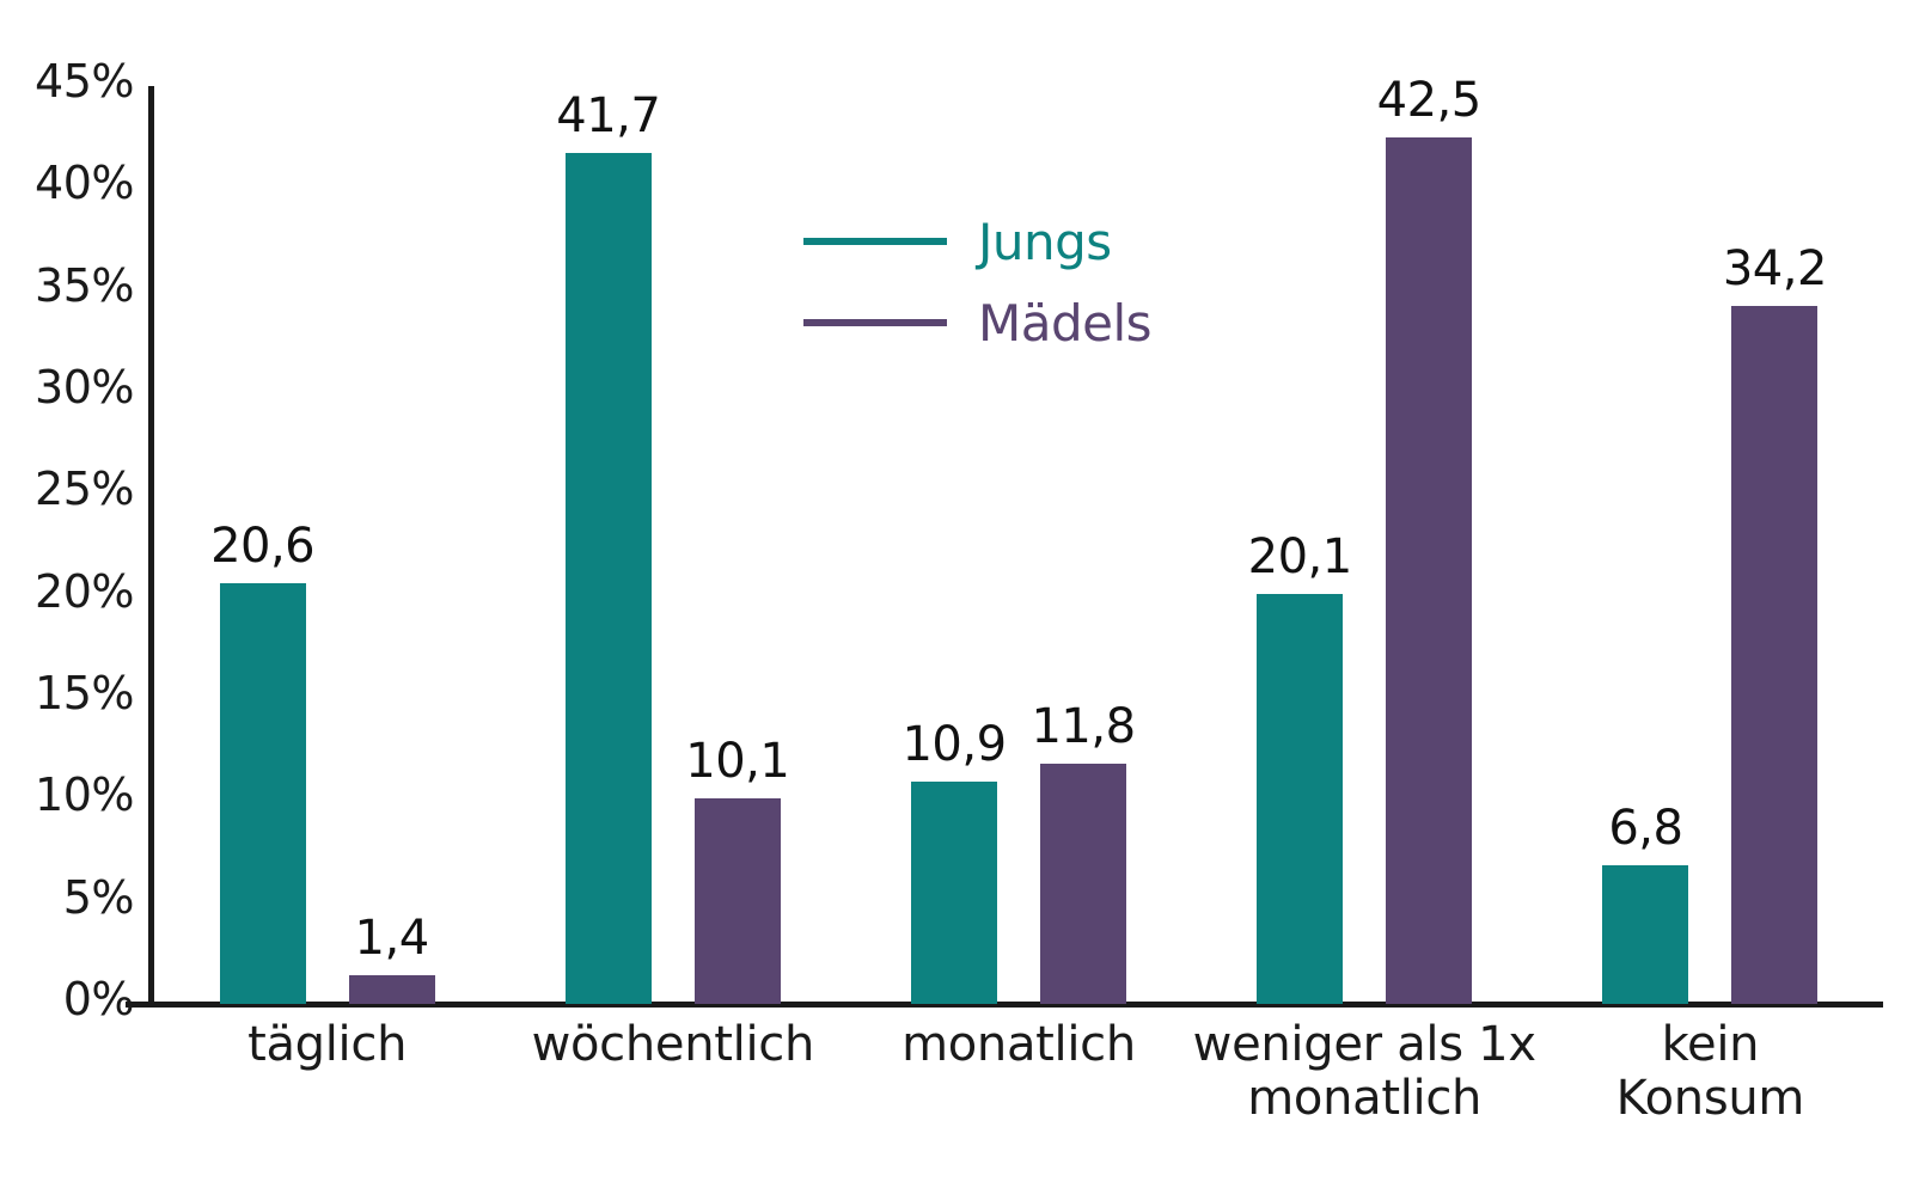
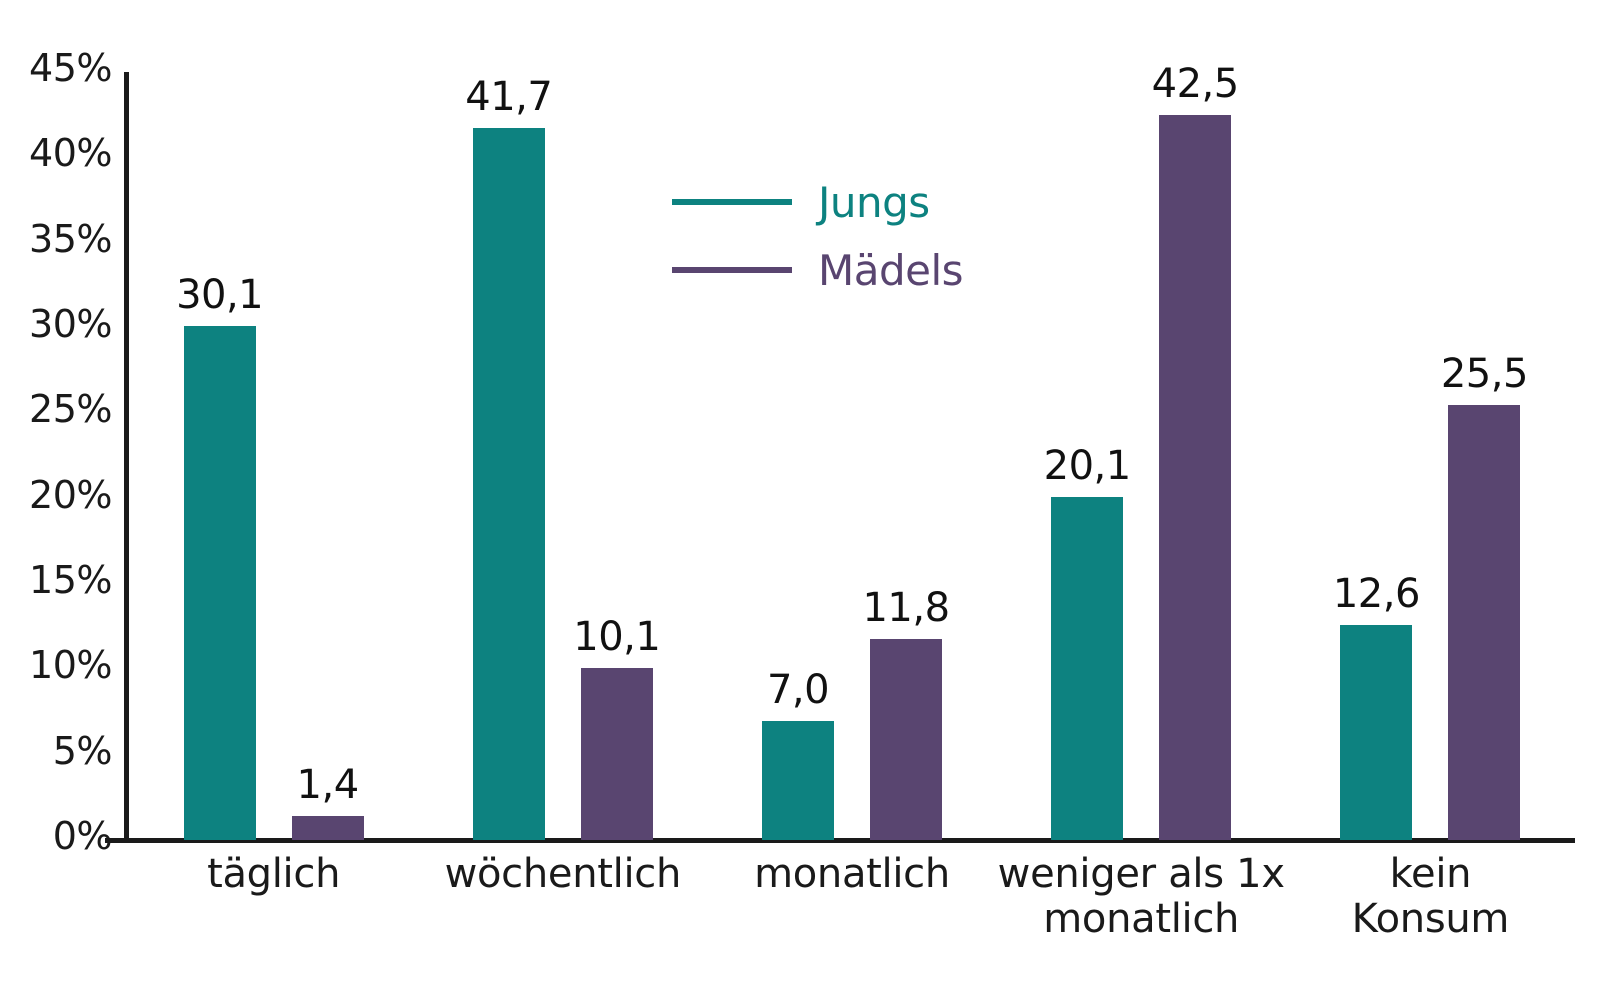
Jungs/täglich: 20,6 -> 30,1
Jungs/monatlich: 10,9 -> 7,0
Jungs/kein Konsum: 6,8 -> 12,6
Mädels/kein Konsum: 34,2 -> 25,5
